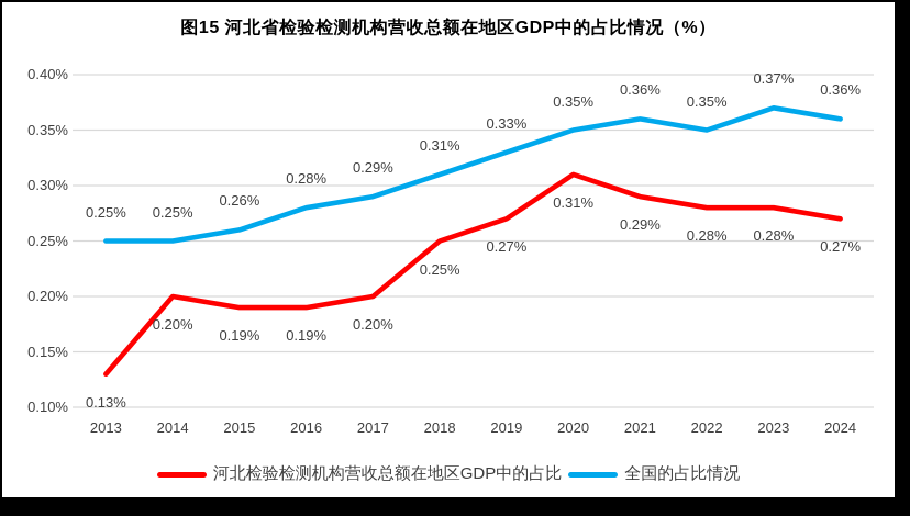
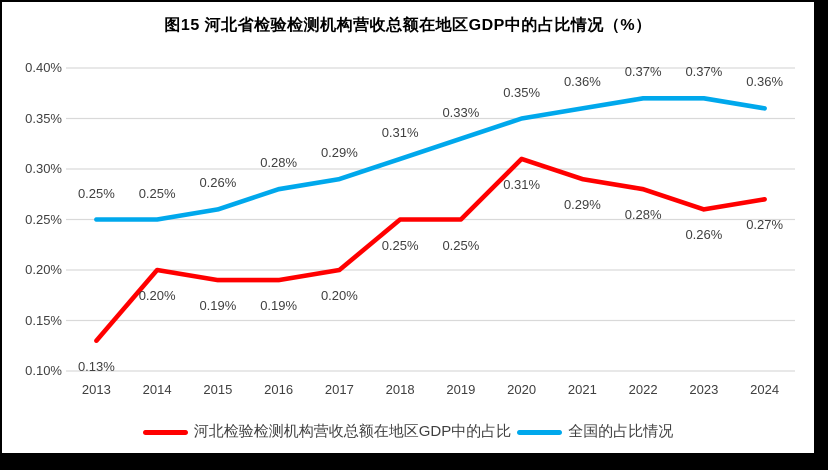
河北检验检测机构营收总额在地区GDP中的占比/2019: 0.27% -> 0.25%
全国的占比情况/2022: 0.35% -> 0.37%
河北检验检测机构营收总额在地区GDP中的占比/2023: 0.28% -> 0.26%
